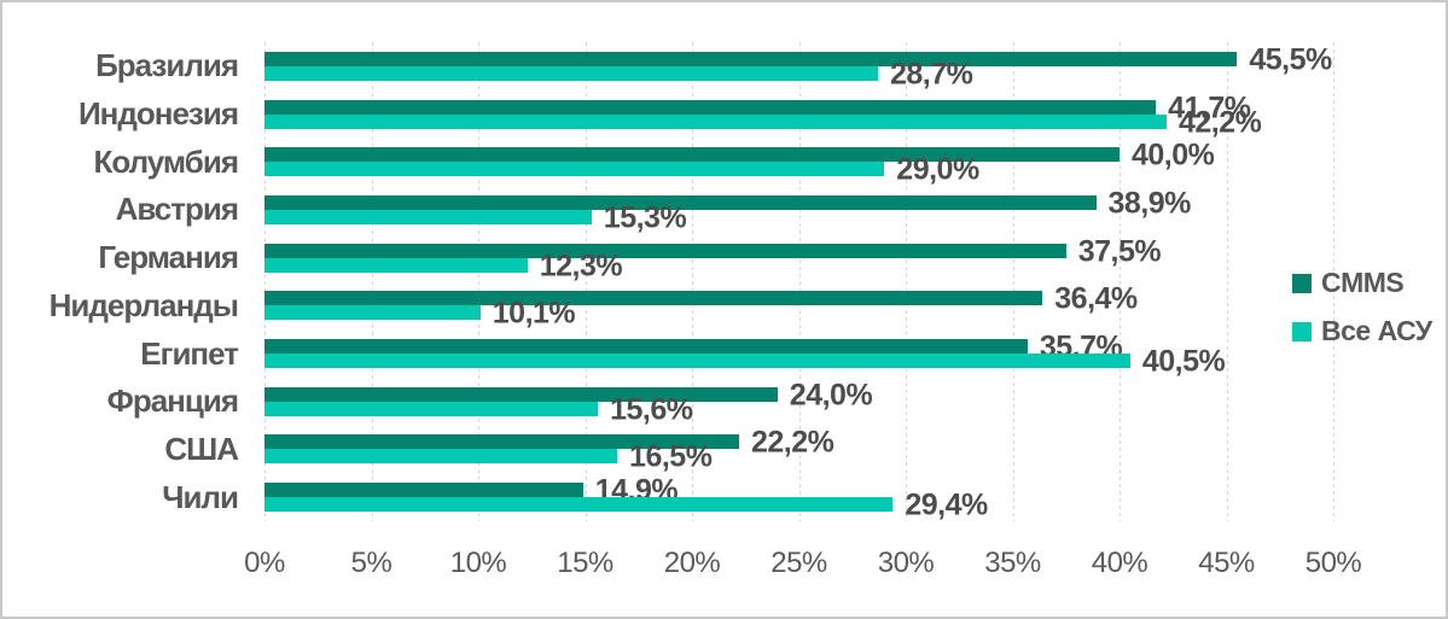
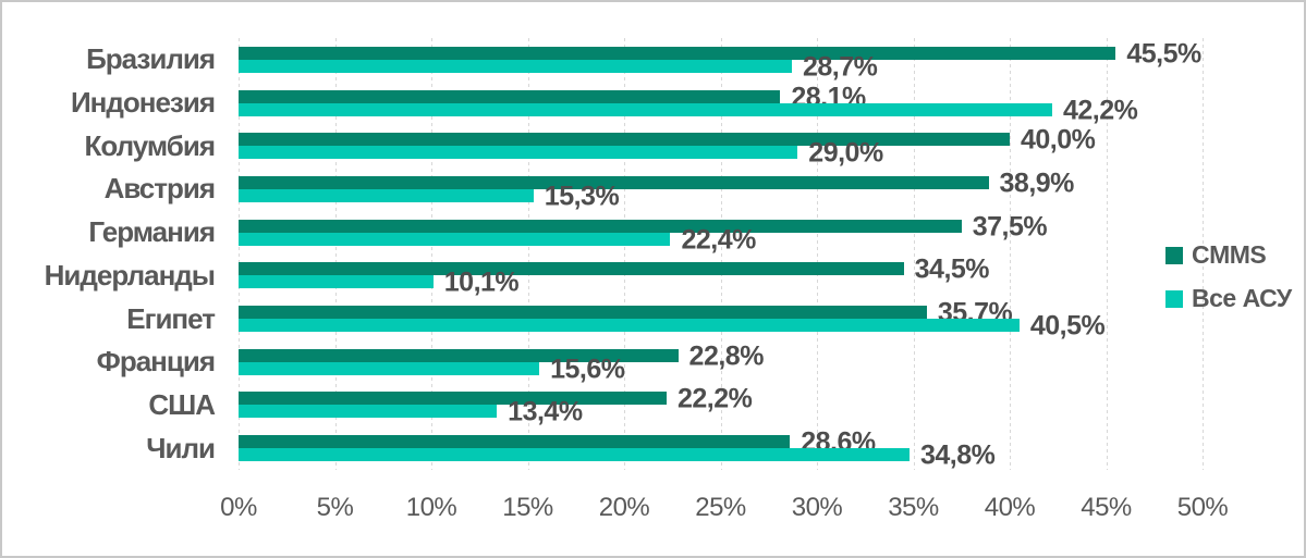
CMMS/Индонезия: 41,7% -> 28,1%
Все АСУ/Германия: 12,3% -> 22,4%
CMMS/Нидерланды: 36,4% -> 34,5%
CMMS/Франция: 24,0% -> 22,8%
Все АСУ/США: 16,5% -> 13,4%
CMMS/Чили: 14,9% -> 28,6%
Все АСУ/Чили: 29,4% -> 34,8%
